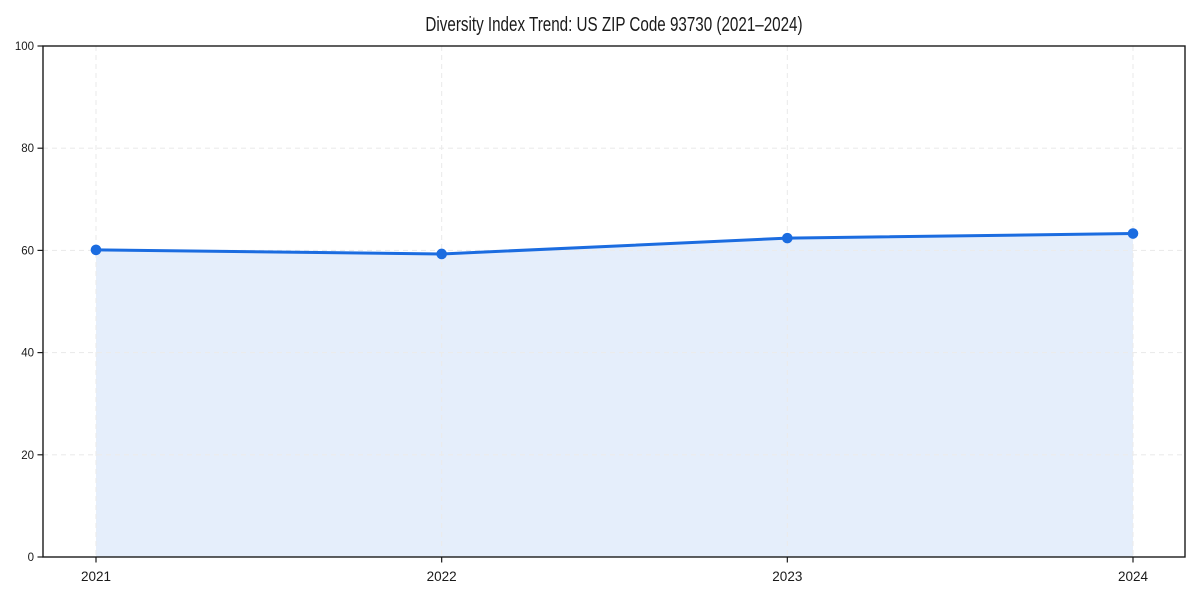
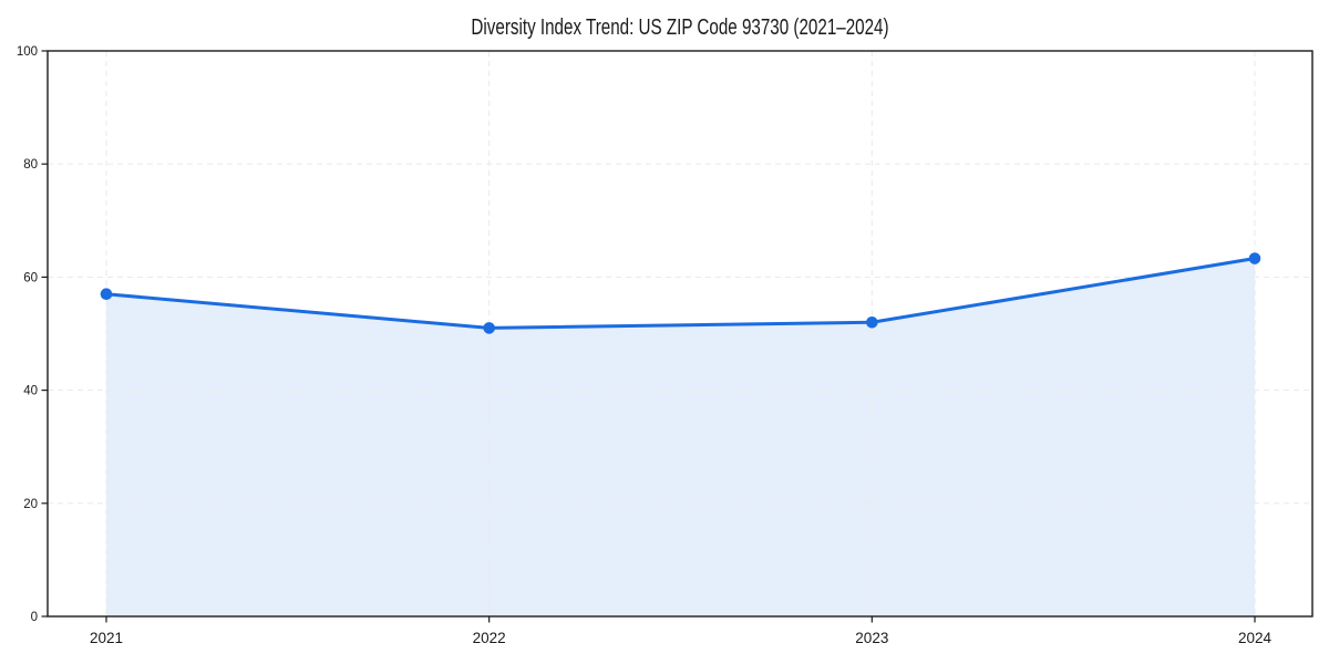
2021: 60 -> 57
2022: 59 -> 51
2023: 62 -> 52
